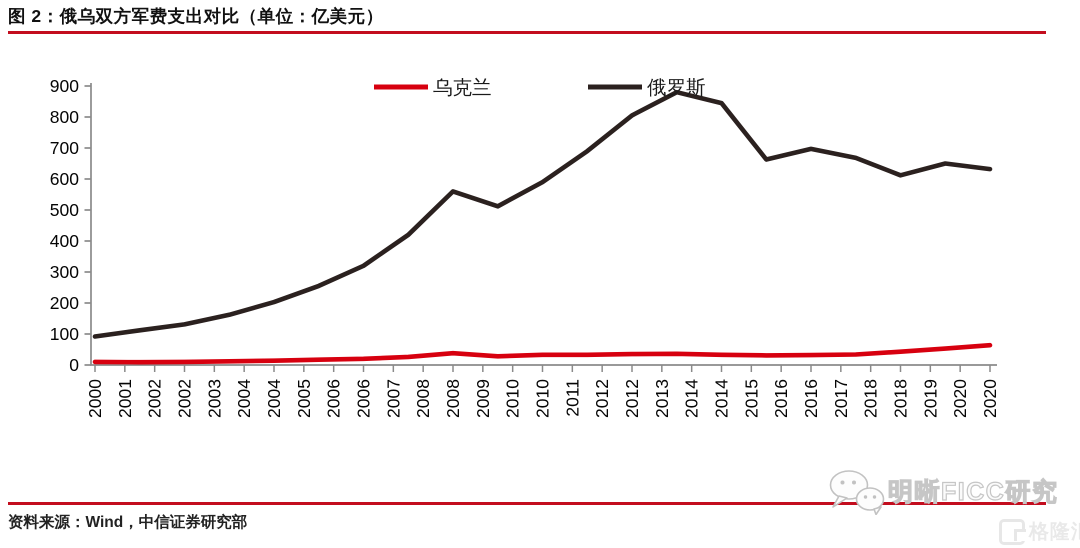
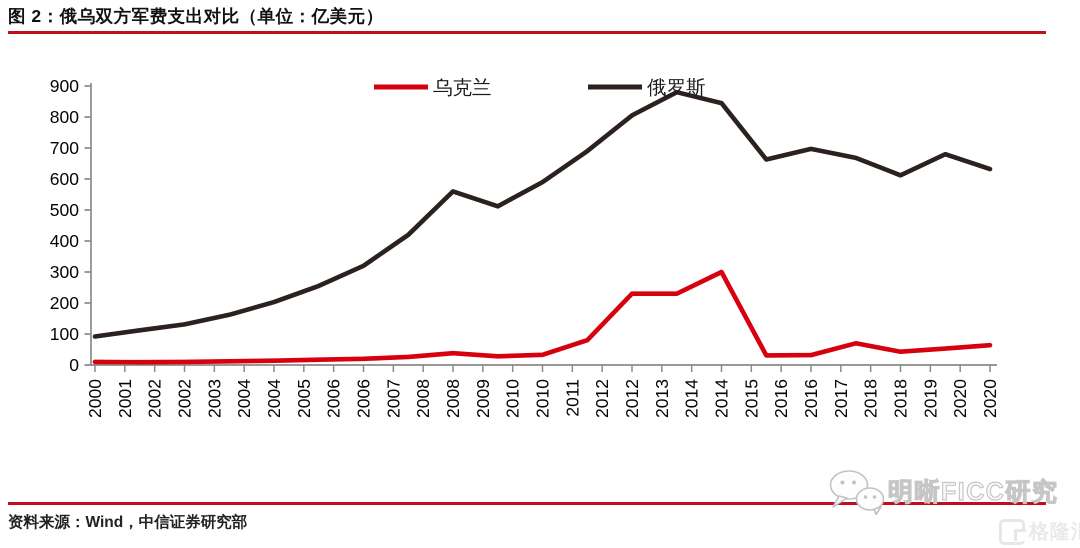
乌克兰/2011: 30 -> 80
乌克兰/2012: 40 -> 230
乌克兰/2013: 40 -> 230
乌克兰/2014: 30 -> 300
乌克兰/2017: 30 -> 70
俄罗斯/2019: 650 -> 680
